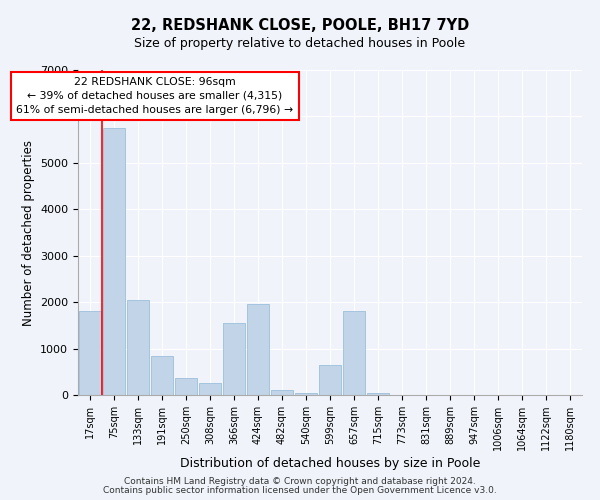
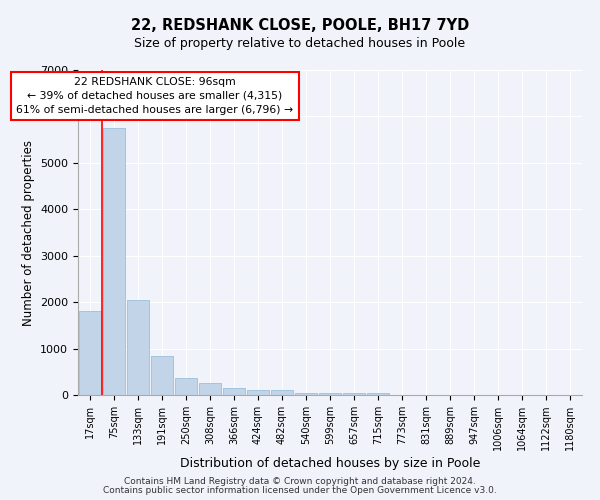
366sqm: 1550 -> 150
424sqm: 1950 -> 100
599sqm: 650 -> 50
657sqm: 1800 -> 50
